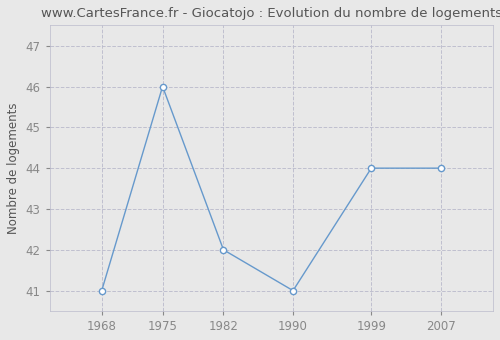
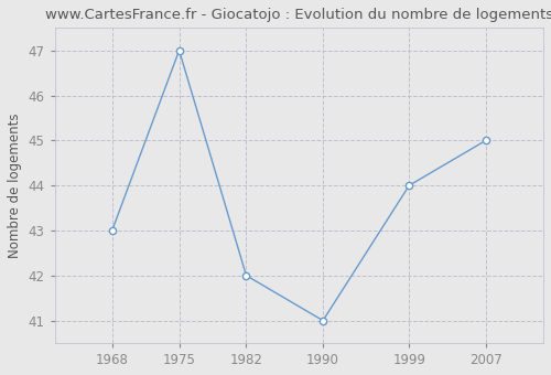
1968: 41 -> 43
1975: 46 -> 47
2007: 44 -> 45
